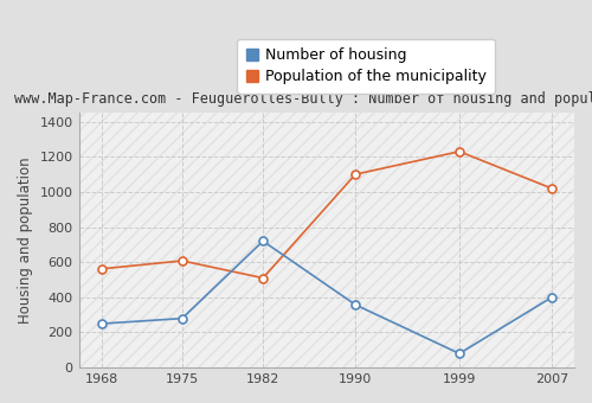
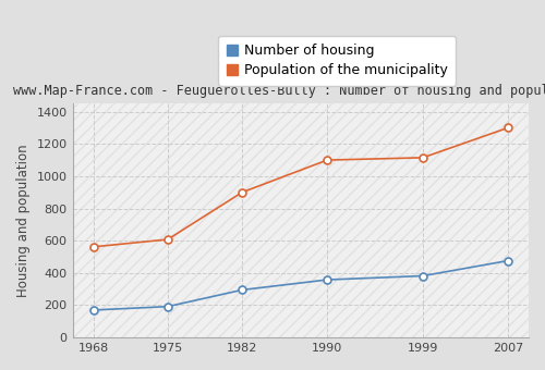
Number of housing/1968: 250 -> 170
Number of housing/1975: 280 -> 190
Number of housing/1982: 720 -> 300
Population of the municipality/1982: 510 -> 900
Number of housing/1999: 80 -> 380
Population of the municipality/1999: 1230 -> 1120
Number of housing/2007: 400 -> 480
Population of the municipality/2007: 1020 -> 1300
